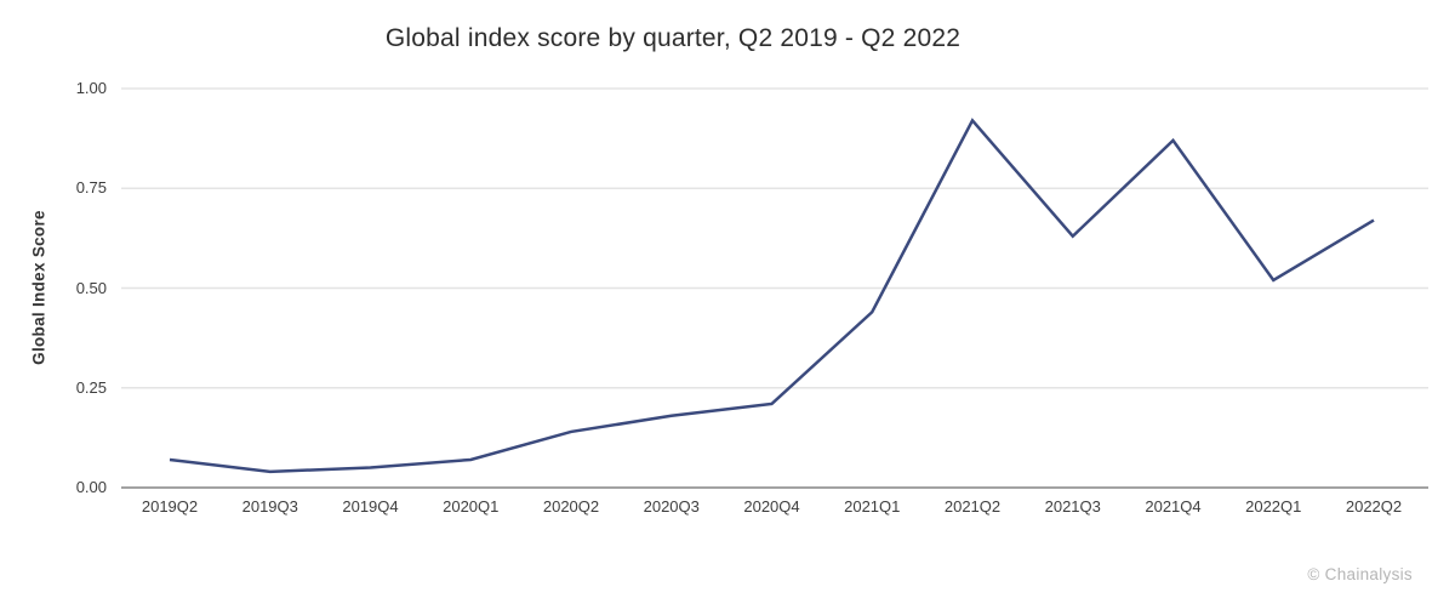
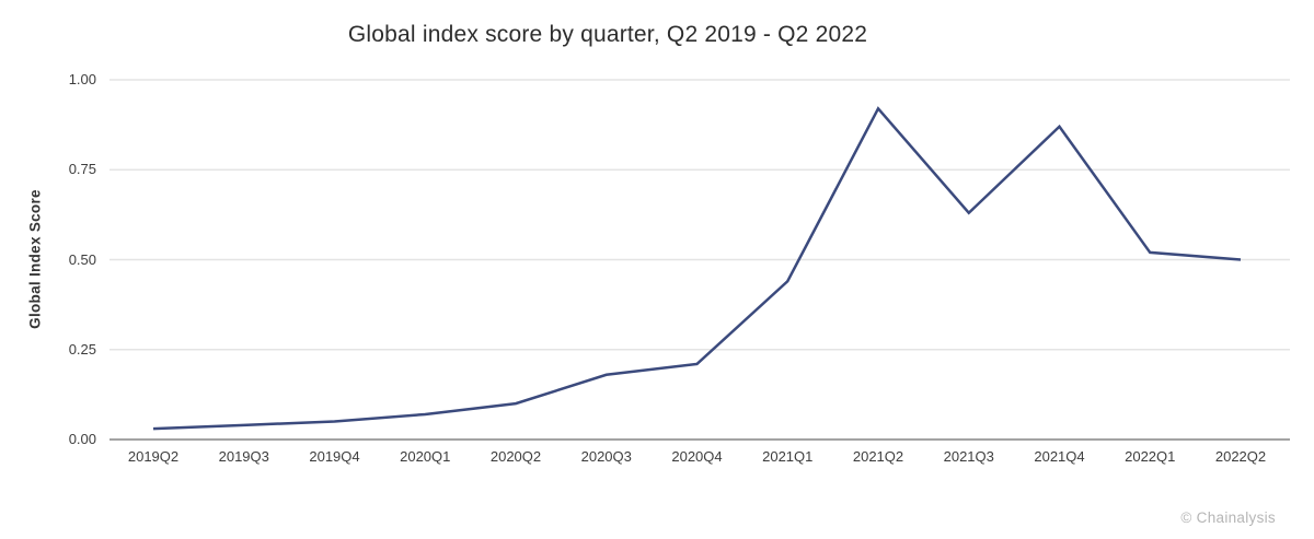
2019Q2: 0.07 -> 0.03
2020Q2: 0.14 -> 0.10
2022Q2: 0.67 -> 0.50
